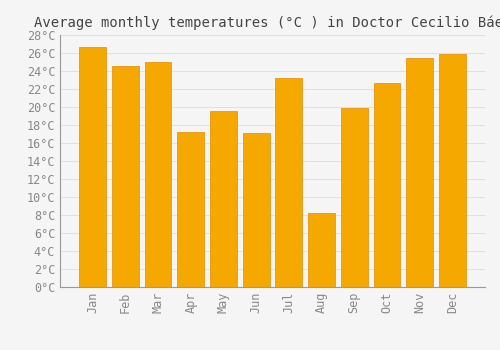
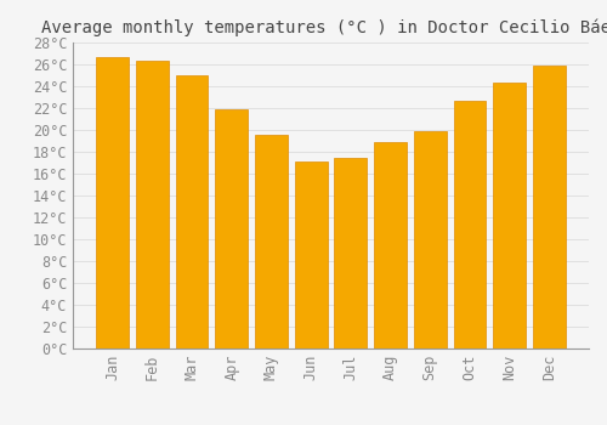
Feb: 24.6°C -> 26.3°C
Apr: 17.2°C -> 21.9°C
Jul: 23.2°C -> 17.4°C
Aug: 8.2°C -> 18.9°C
Nov: 25.4°C -> 24.3°C
